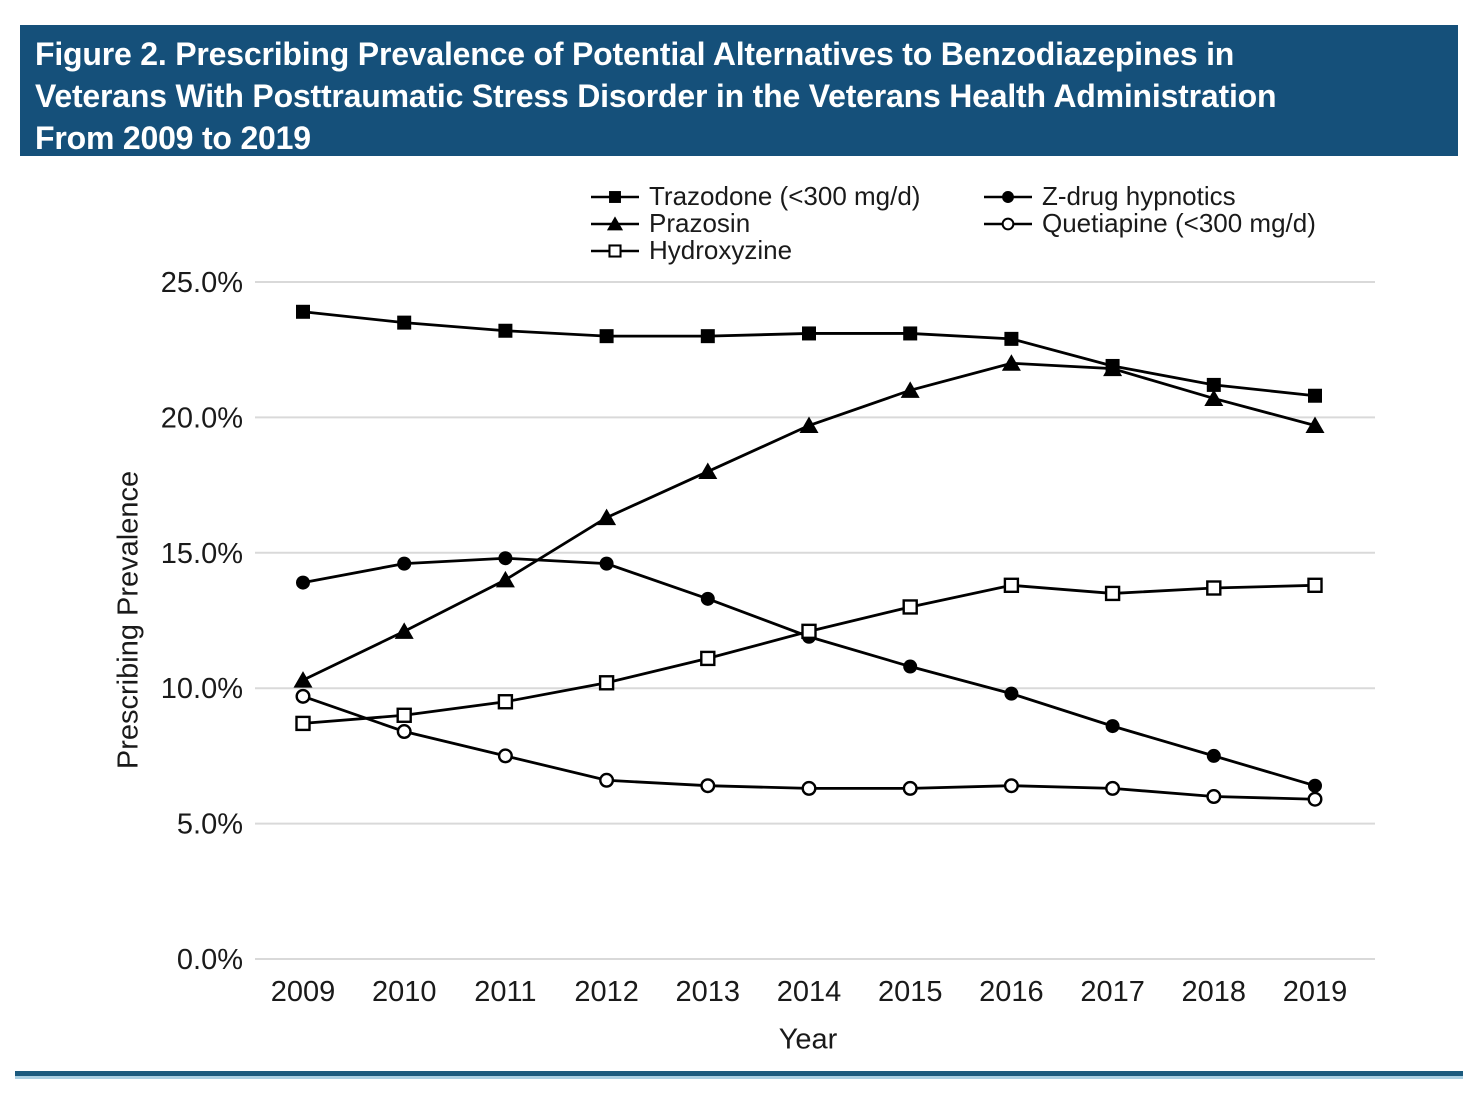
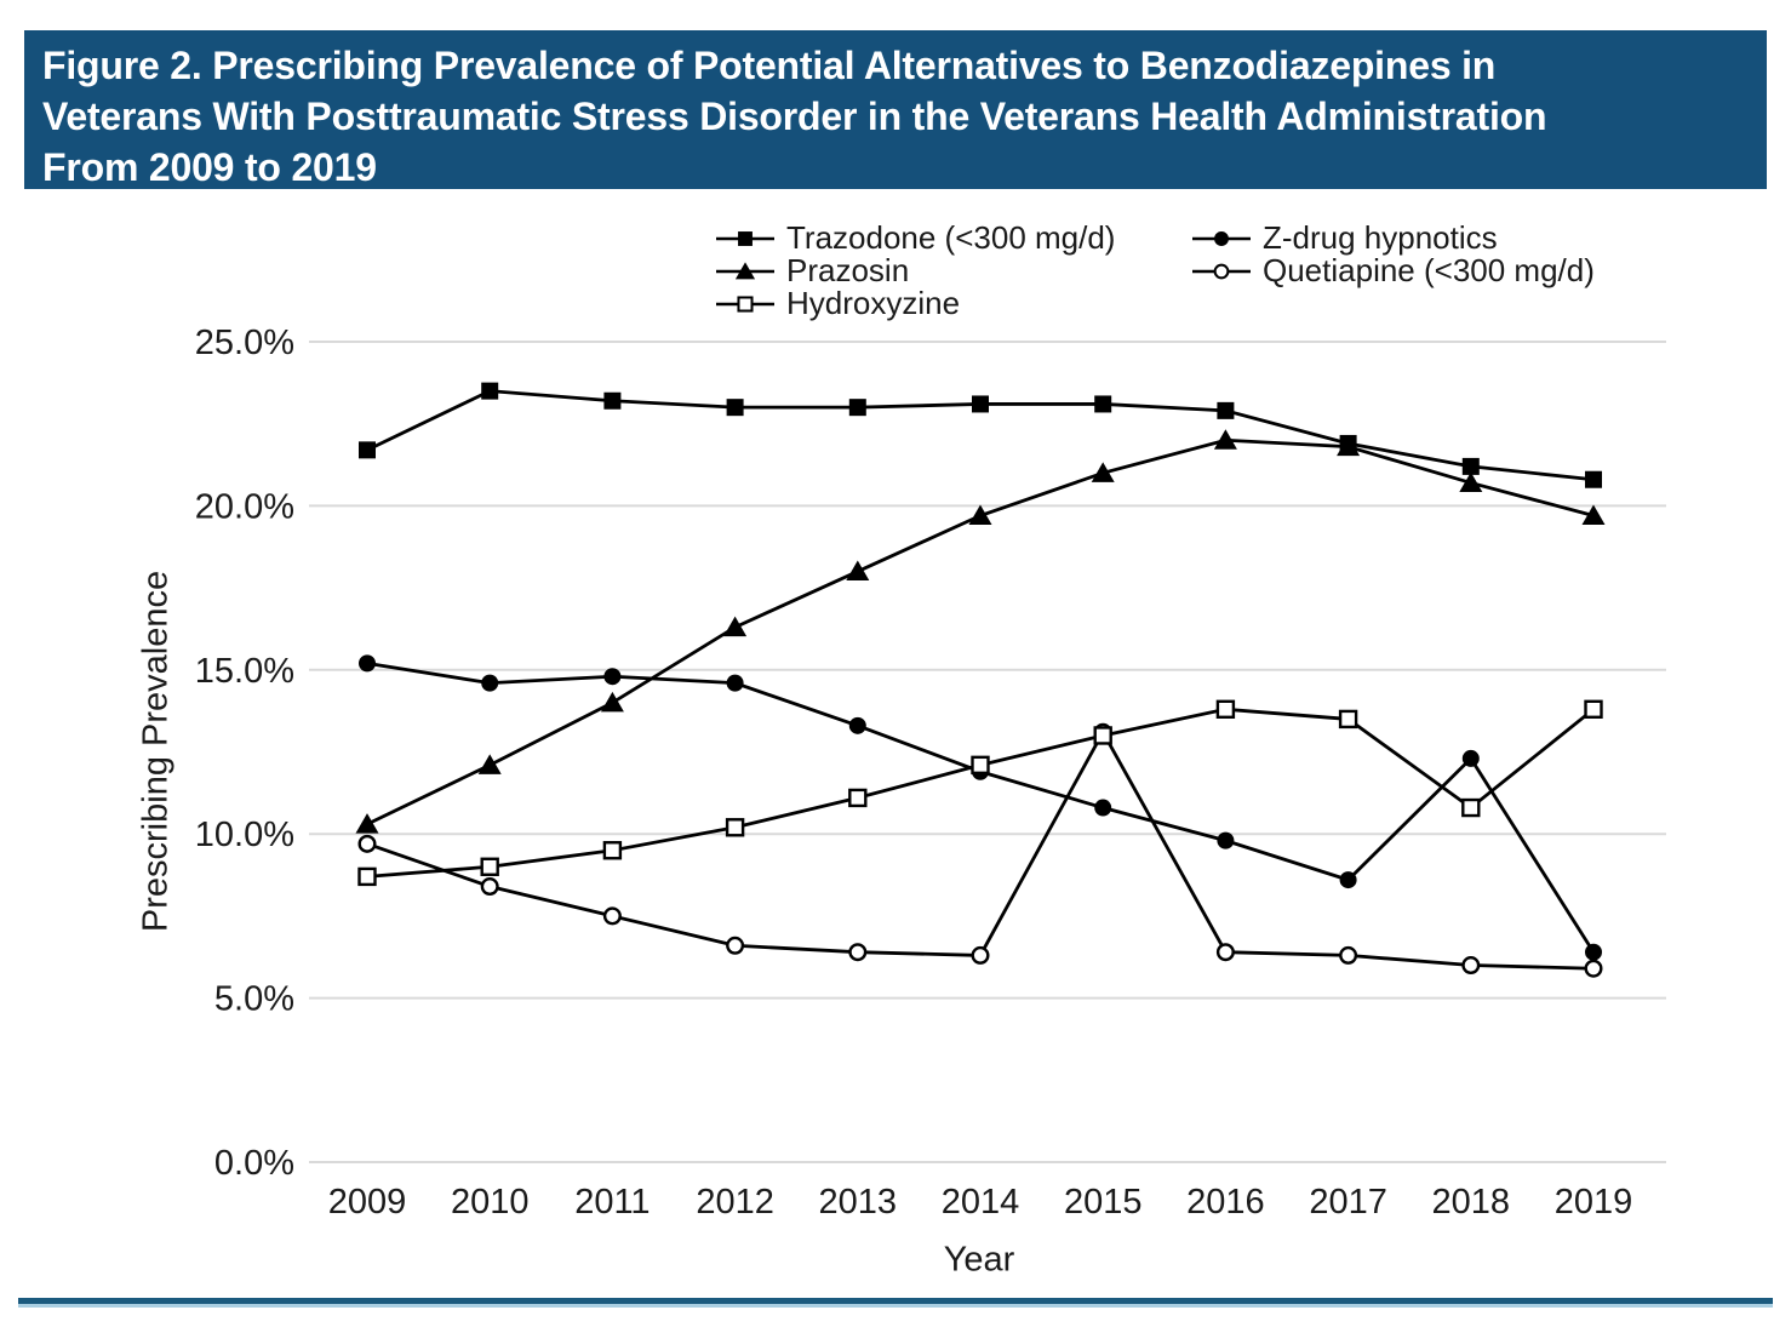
Trazodone (<300 mg/d)/2009: 23.9% -> 21.7%
Z-drug hypnotics/2009: 13.9% -> 15.2%
Quetiapine (<300 mg/d)/2015: 6.3% -> 13.1%
Hydroxyzine/2018: 13.7% -> 10.8%
Z-drug hypnotics/2018: 7.5% -> 12.3%
